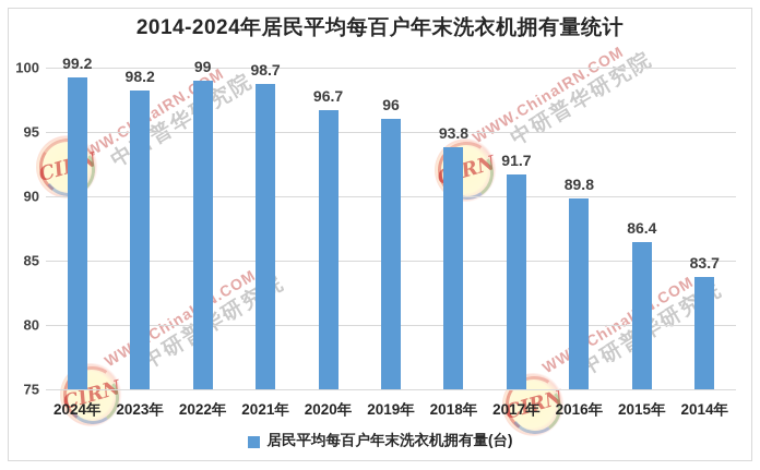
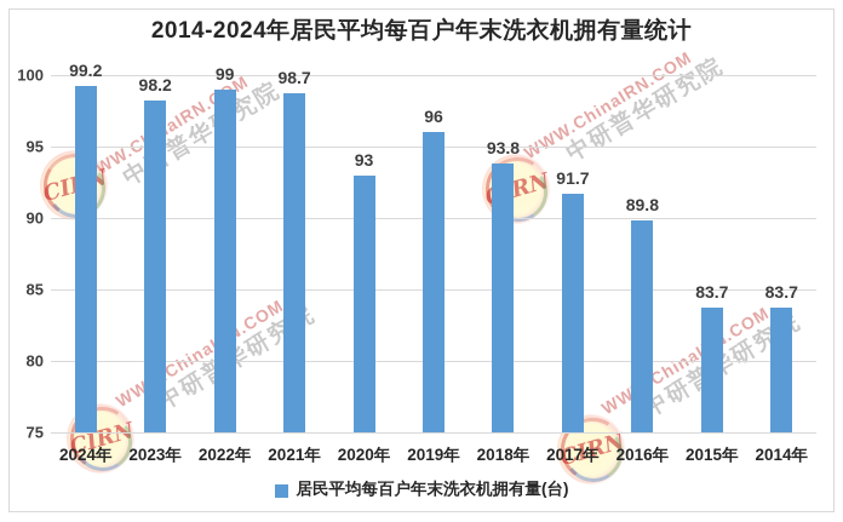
2020年: 96.7 -> 93
2015年: 86.4 -> 83.7
